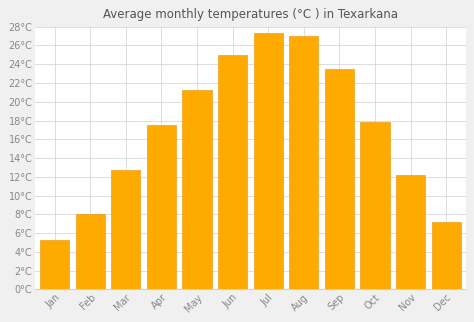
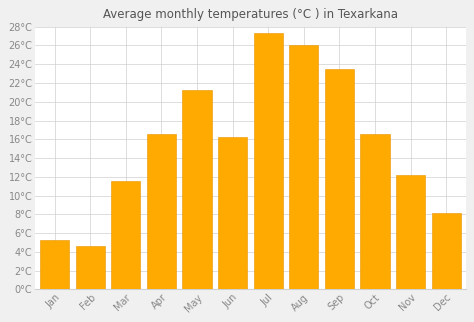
Feb: 8.0°C -> 4.6°C
Mar: 12.7°C -> 11.6°C
Apr: 17.5°C -> 16.6°C
Jun: 25.0°C -> 16.2°C
Aug: 27.0°C -> 26.0°C
Oct: 17.8°C -> 16.6°C
Dec: 7.2°C -> 8.2°C
